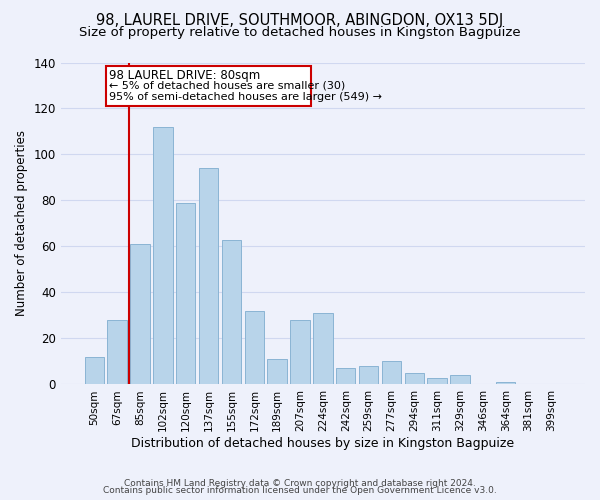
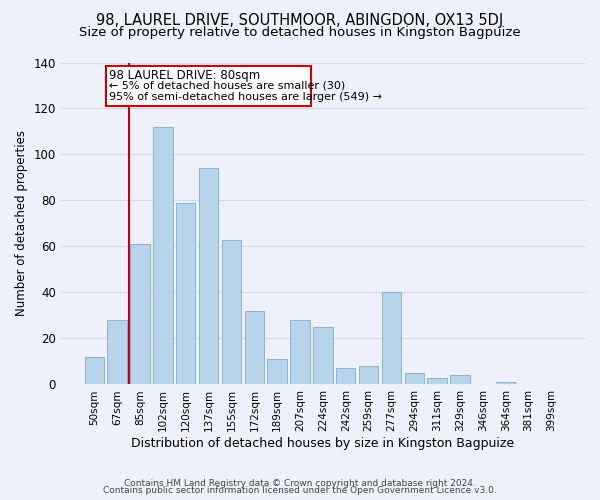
224sqm: 31 -> 25
277sqm: 10 -> 40
